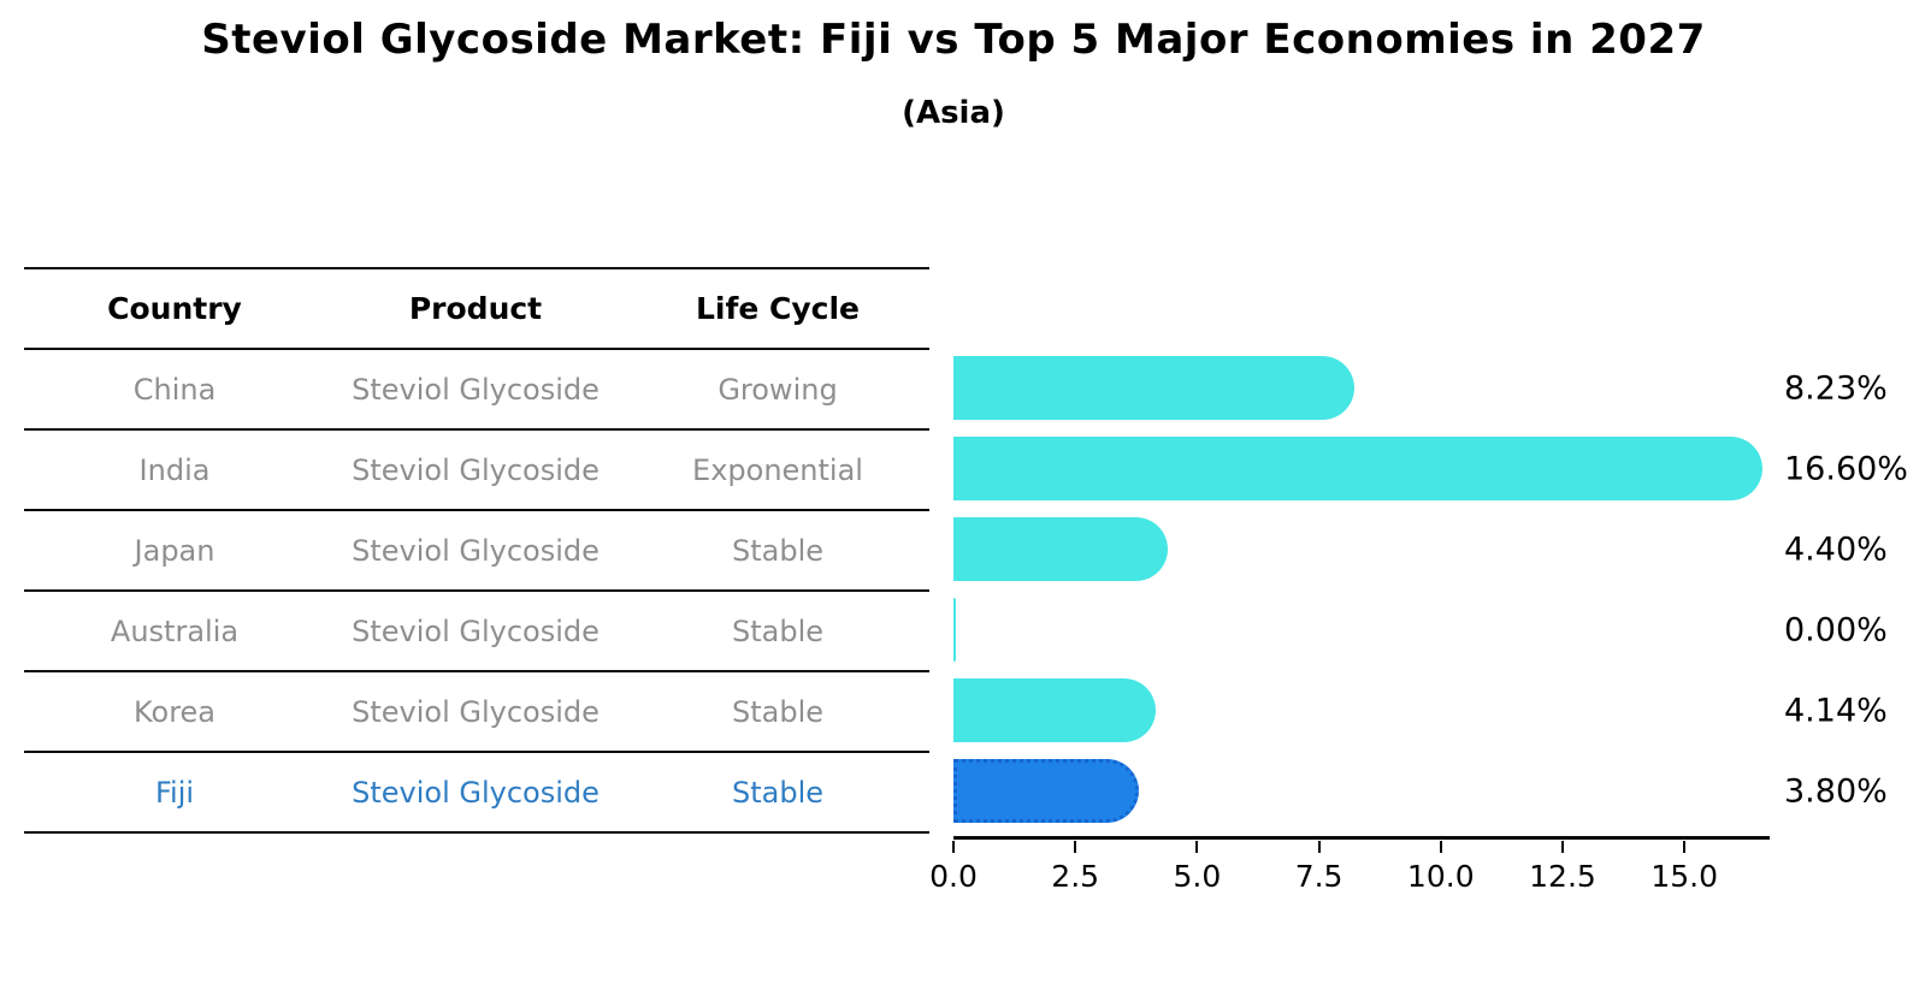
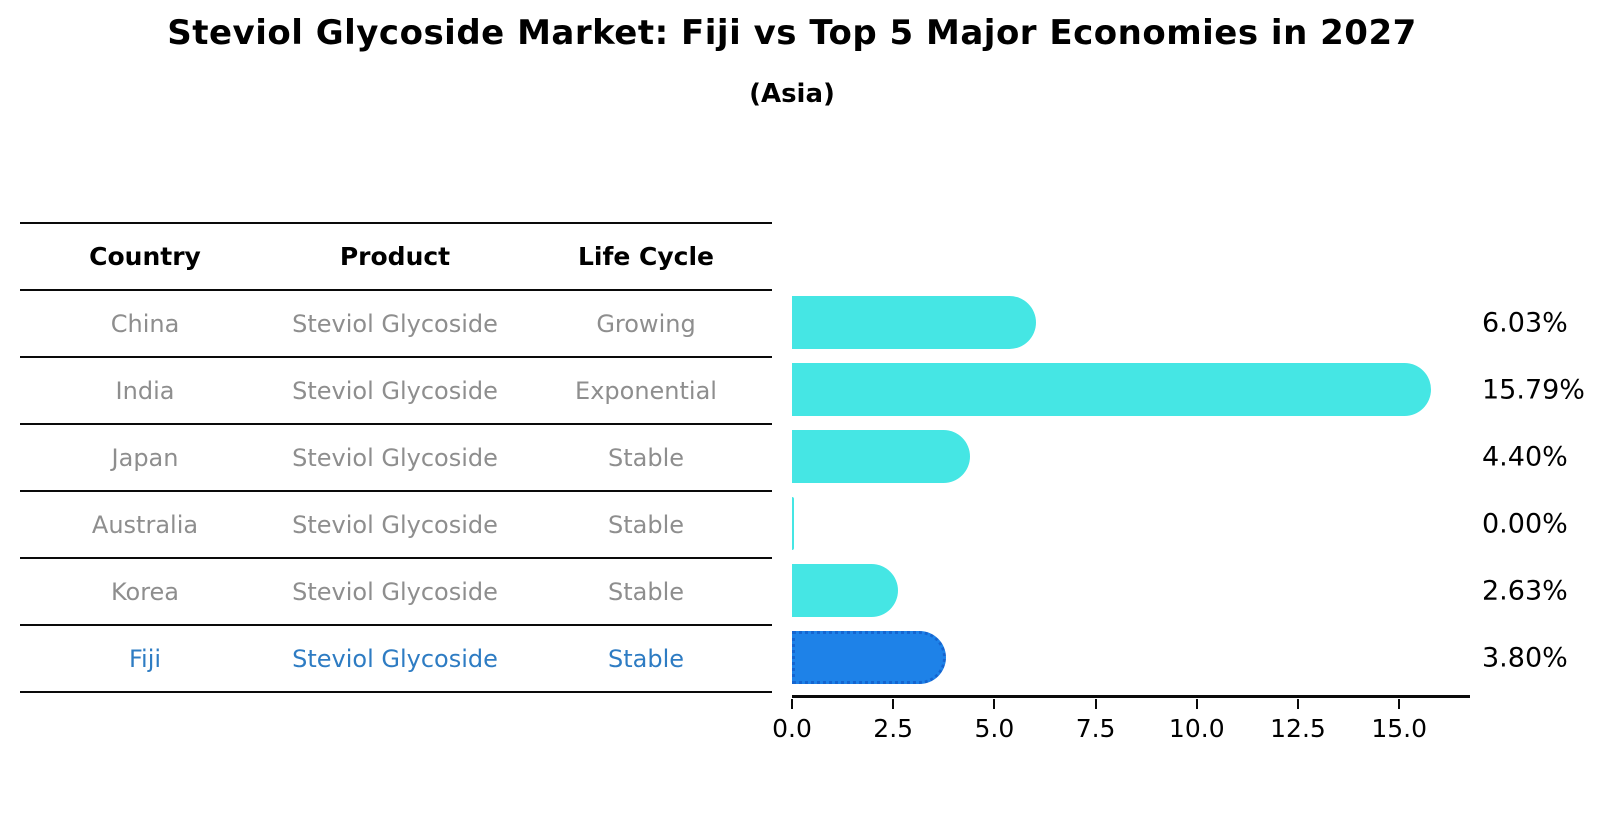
China: 8.23% -> 6.03%
India: 16.60% -> 15.79%
Korea: 4.14% -> 2.63%
